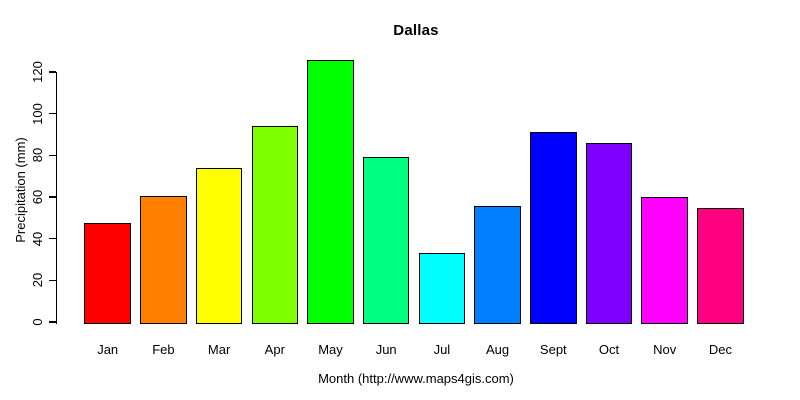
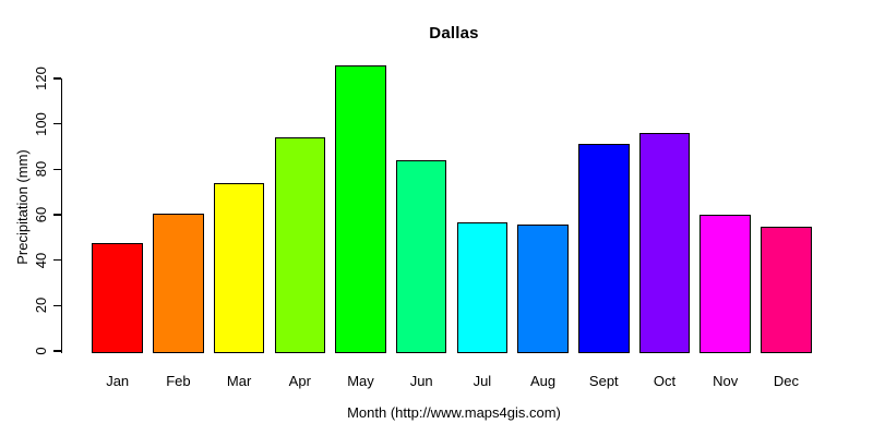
Jun: 79 -> 84
Jul: 33 -> 56
Oct: 86 -> 96
